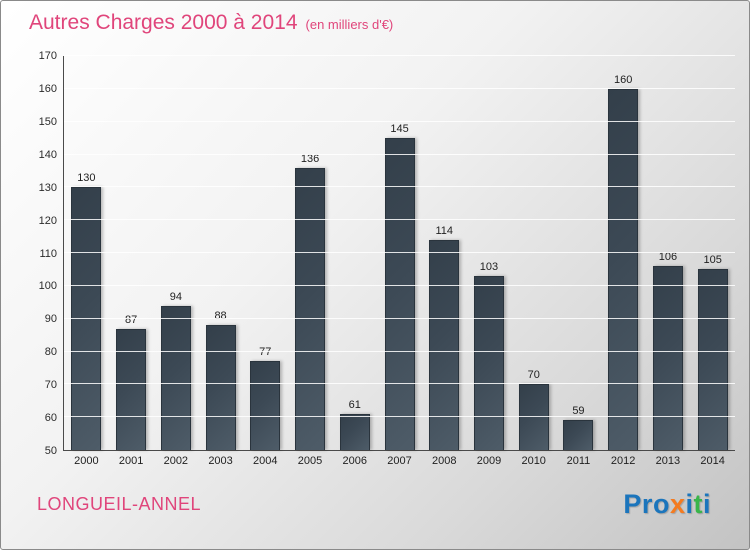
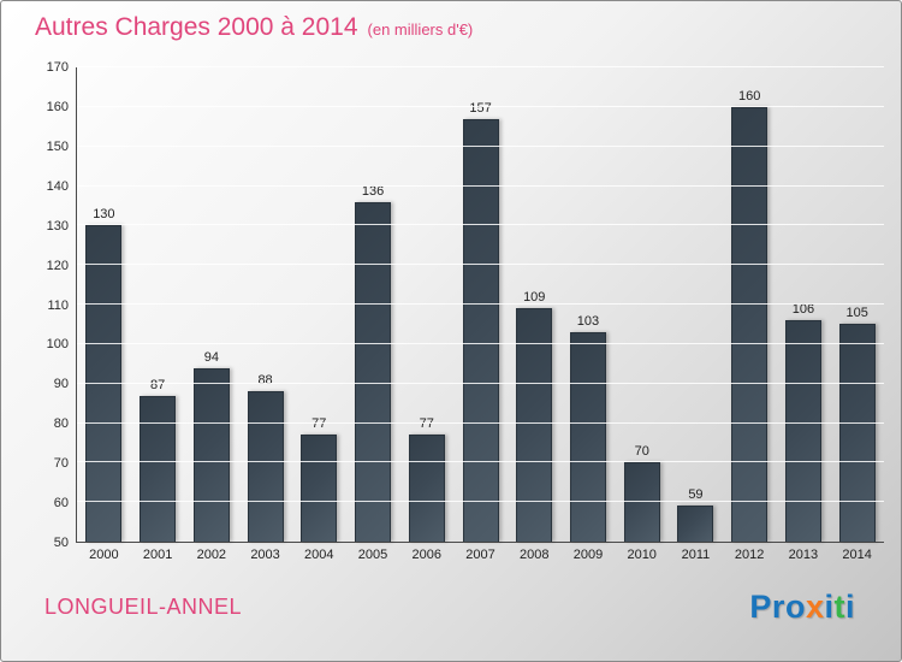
2006: 61 -> 77
2007: 145 -> 157
2008: 114 -> 109
